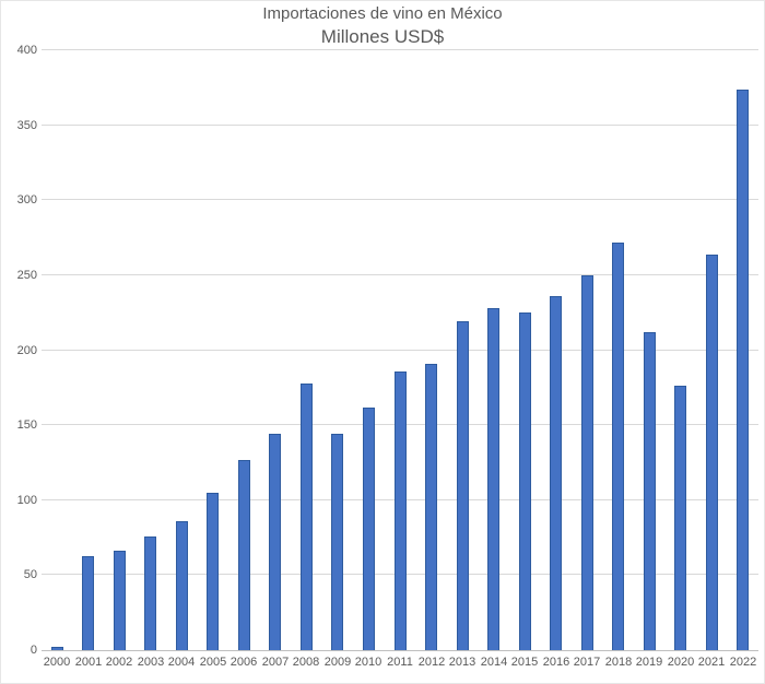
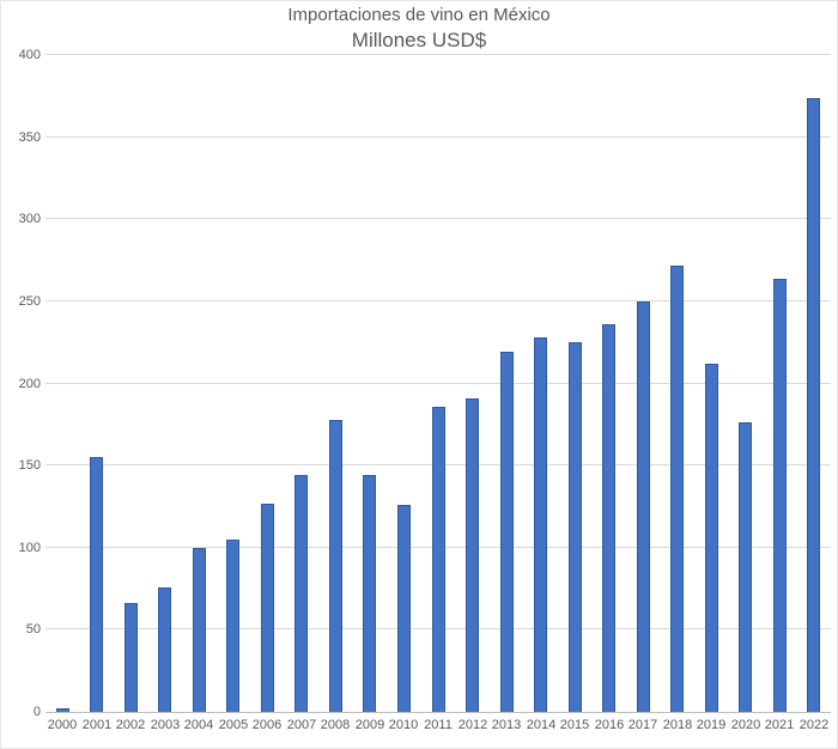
2001: 63 -> 155
2004: 86 -> 100
2010: 162 -> 126
